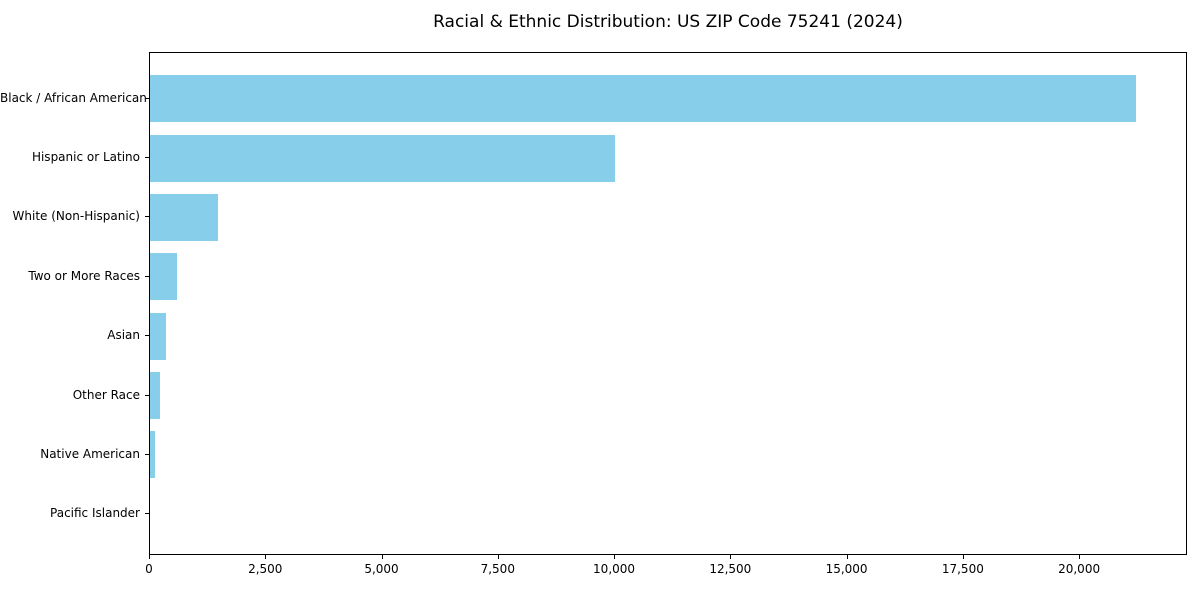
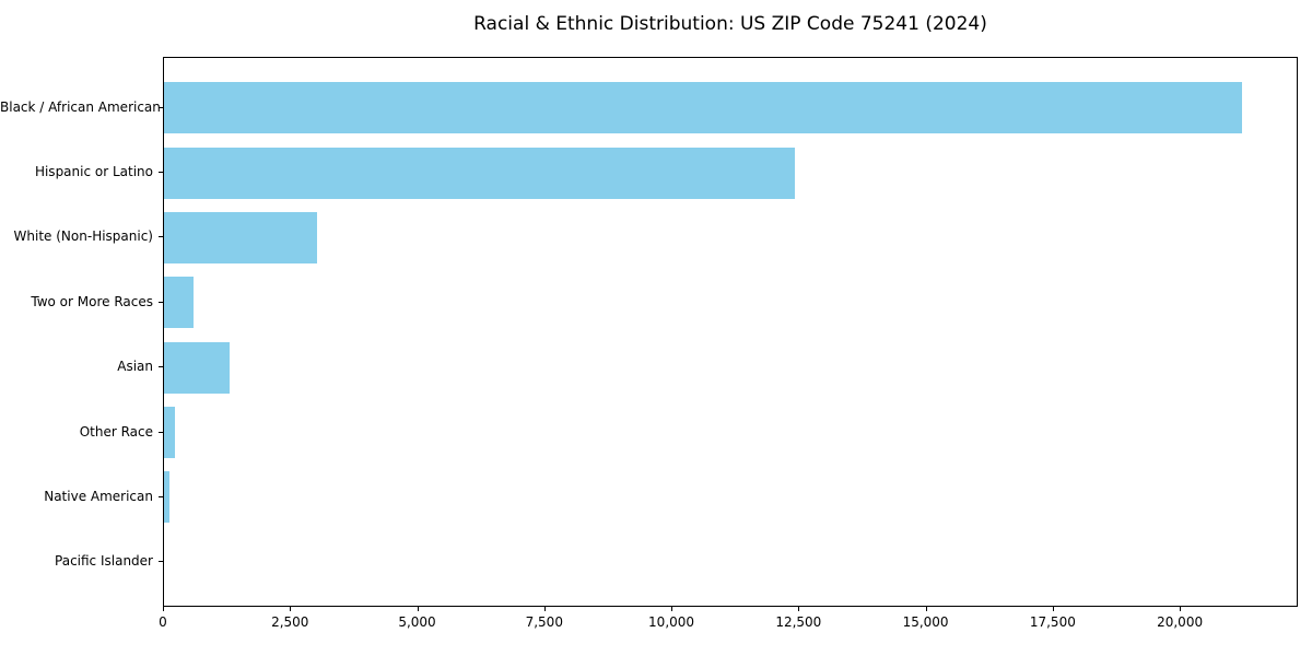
Hispanic or Latino: 10000 -> 12400
White (Non-Hispanic): 1500 -> 3000
Asian: 300 -> 1300
